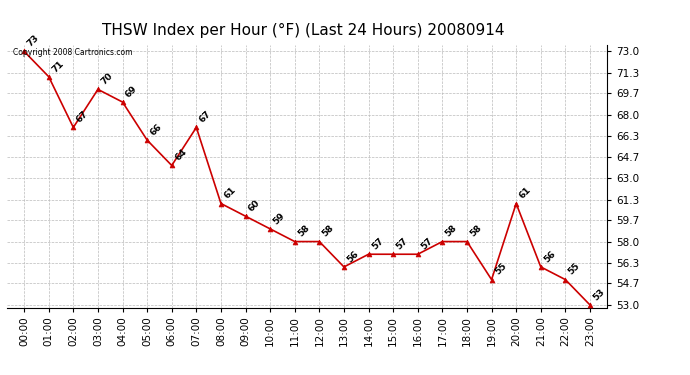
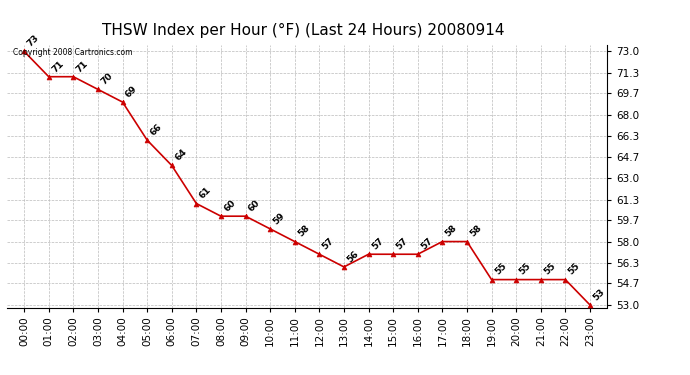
02:00: 67 -> 71
07:00: 67 -> 61
08:00: 61 -> 60
12:00: 58 -> 57
20:00: 61 -> 55
21:00: 56 -> 55
